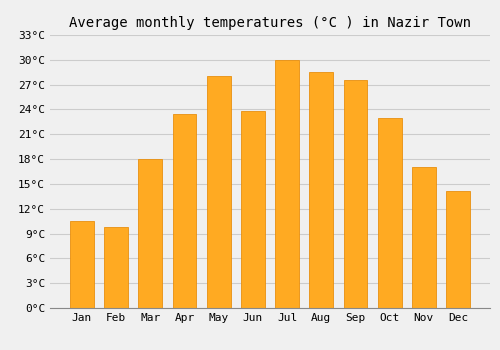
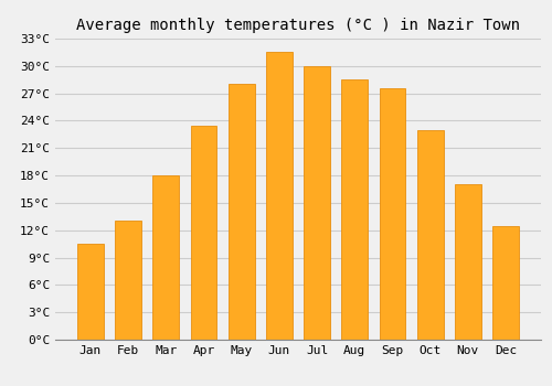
Feb: 9.8°C -> 13.0°C
Jun: 23.8°C -> 31.5°C
Dec: 14.2°C -> 12.5°C
